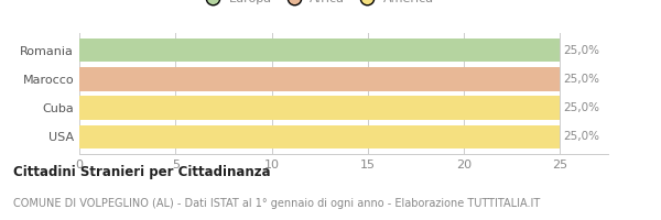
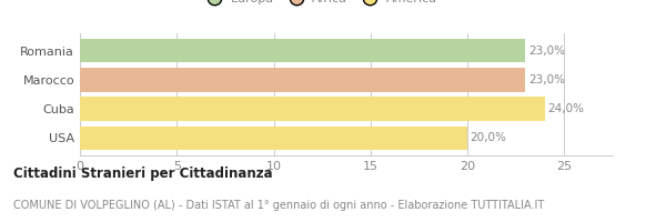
Romania: 25,0% -> 23,0%
Marocco: 25,0% -> 23,0%
Cuba: 25,0% -> 24,0%
USA: 25,0% -> 20,0%
